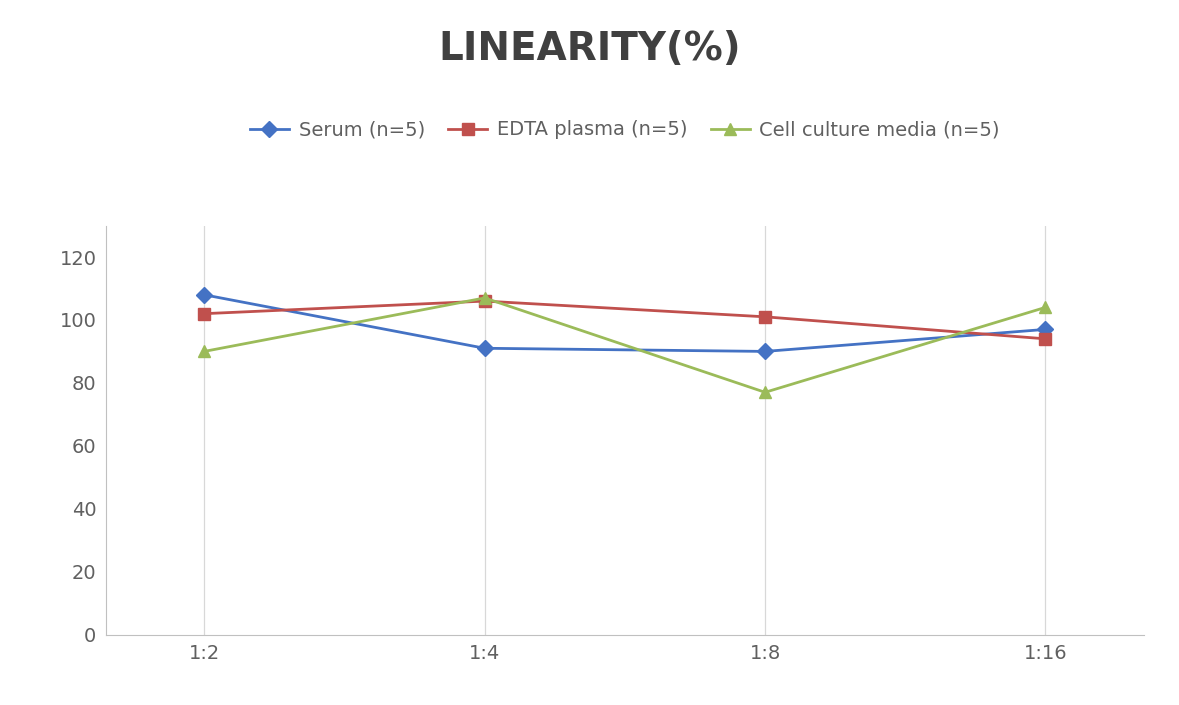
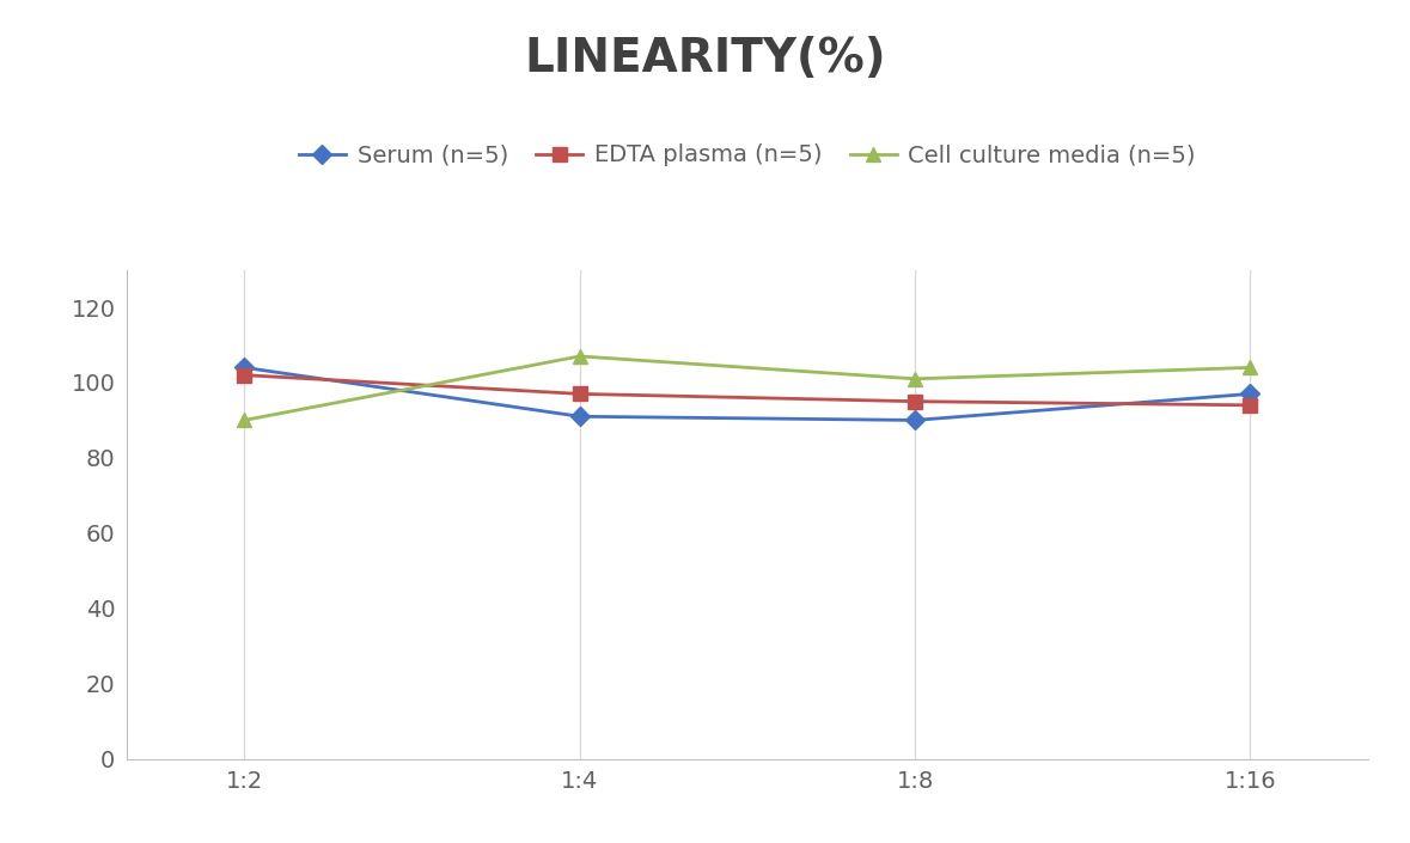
Serum (n=5)/1:2: 108 -> 104
EDTA plasma (n=5)/1:4: 106 -> 97
EDTA plasma (n=5)/1:8: 101 -> 95
Cell culture media (n=5)/1:8: 77 -> 101
